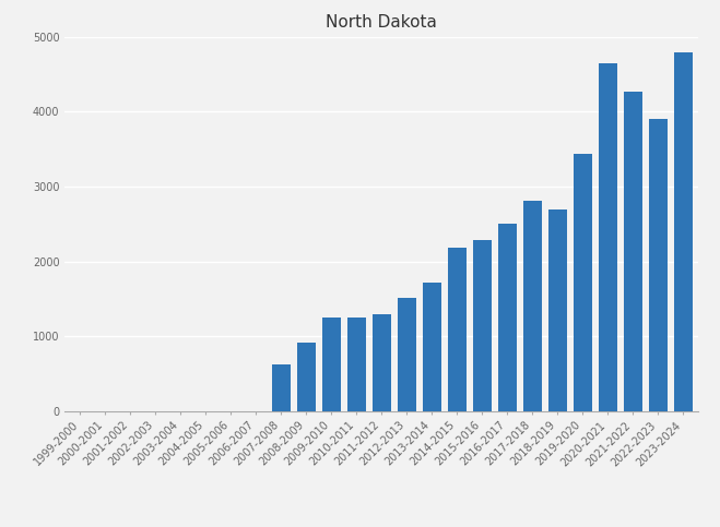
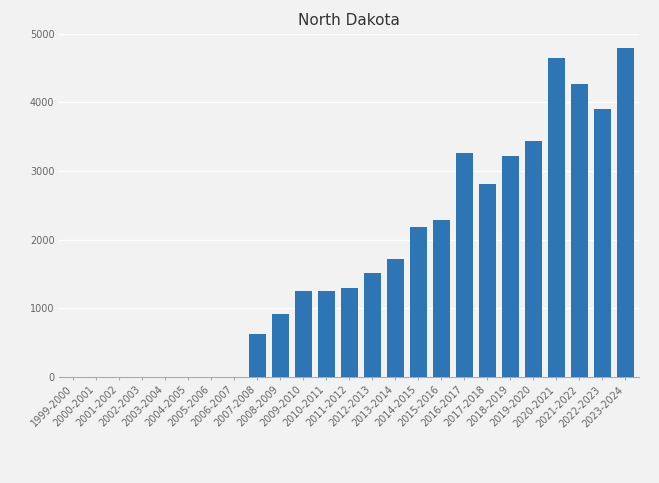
2016-2017: 2510 -> 3260
2018-2019: 2700 -> 3220
